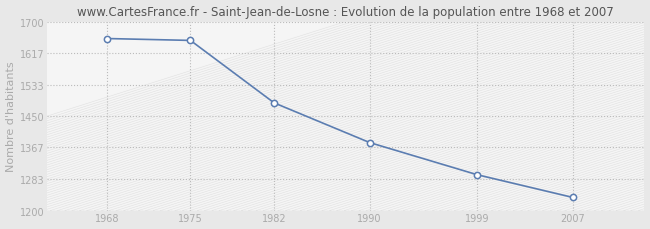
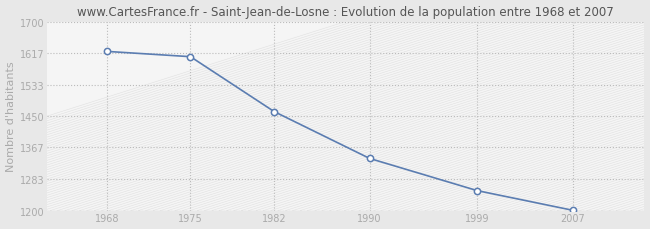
1968: 1655 -> 1621
1975: 1650 -> 1607
1982: 1485 -> 1462
1990: 1380 -> 1338
1999: 1295 -> 1253
2007: 1235 -> 1201
